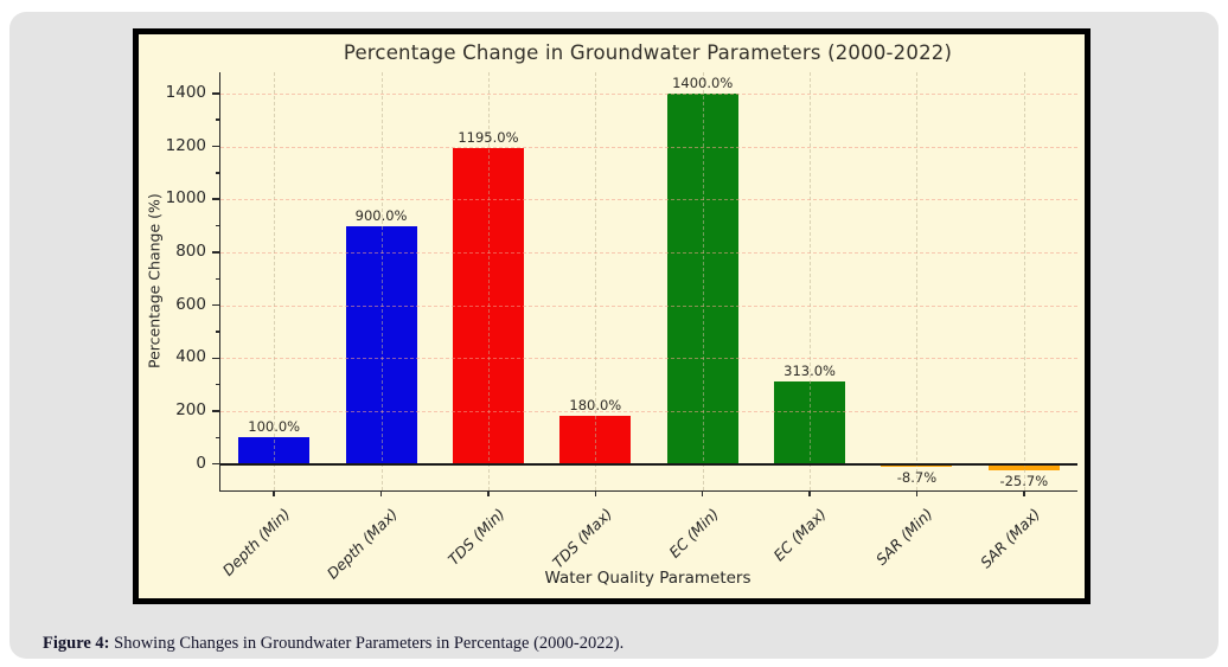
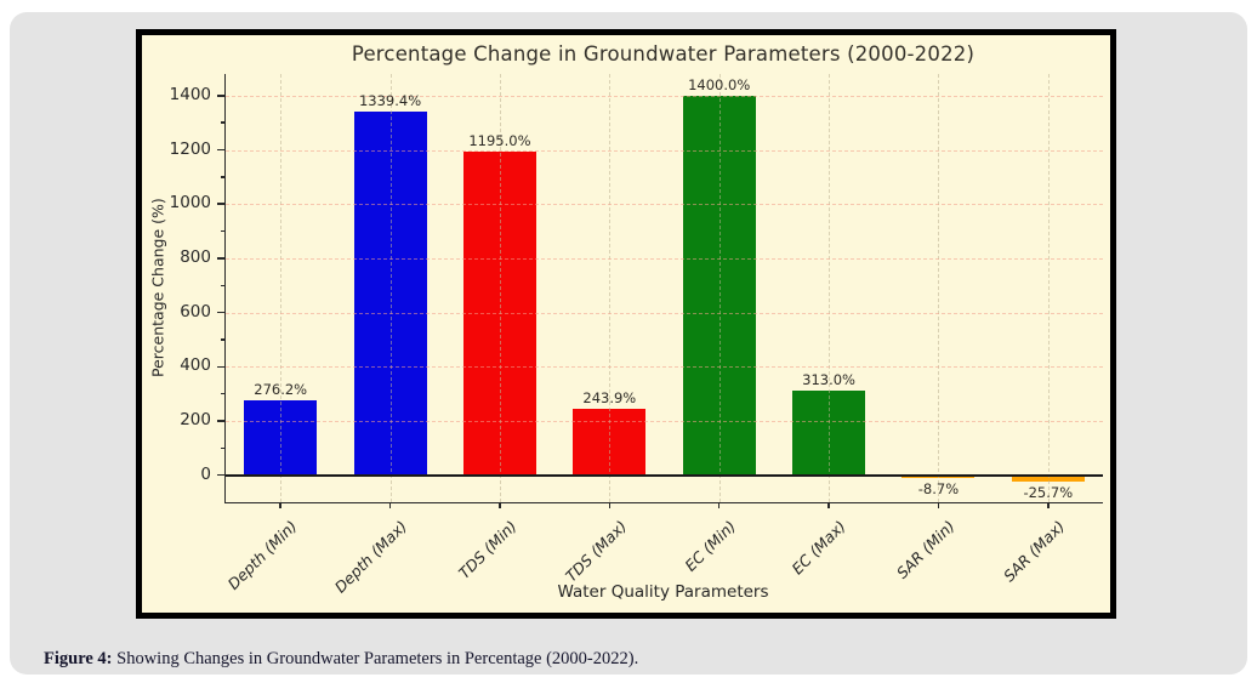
Depth (Min): 100.0% -> 276.2%
Depth (Max): 900.0% -> 1339.4%
TDS (Max): 180.0% -> 243.9%
